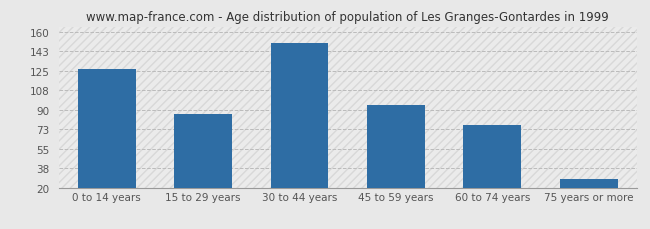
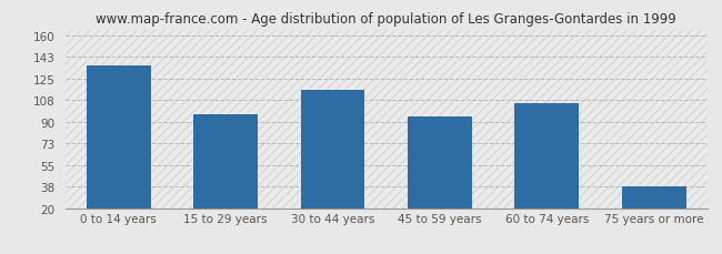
0 to 14 years: 127 -> 136
15 to 29 years: 86 -> 96
30 to 44 years: 150 -> 116
60 to 74 years: 76 -> 105
75 years or more: 28 -> 38
